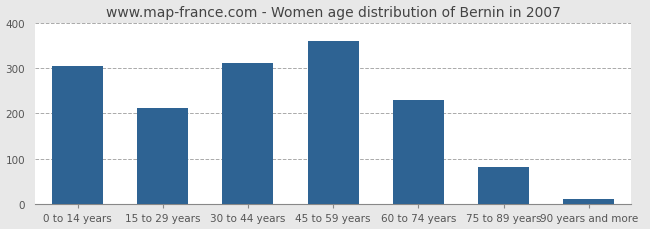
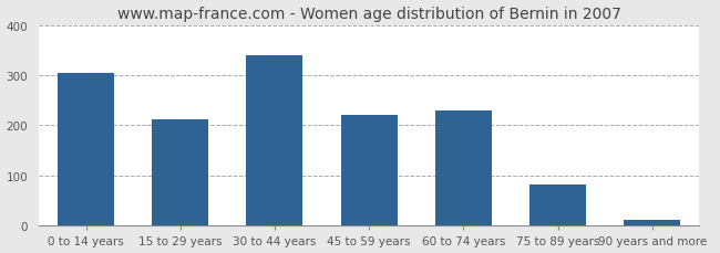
30 to 44 years: 310 -> 340
45 to 59 years: 360 -> 220
